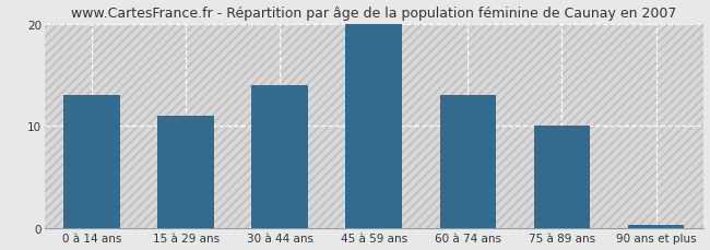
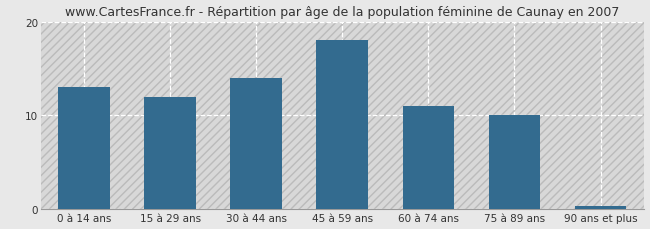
15 à 29 ans: 11.0 -> 12.0
45 à 59 ans: 20.0 -> 18.0
60 à 74 ans: 13.0 -> 11.0
